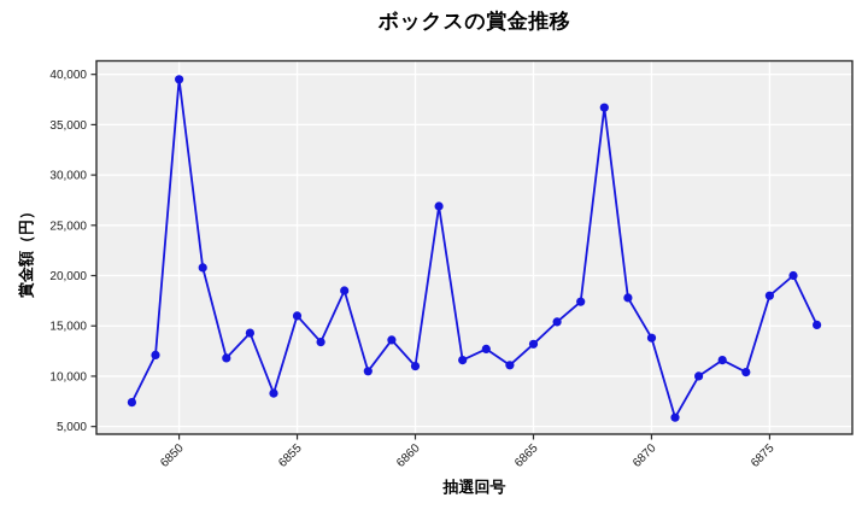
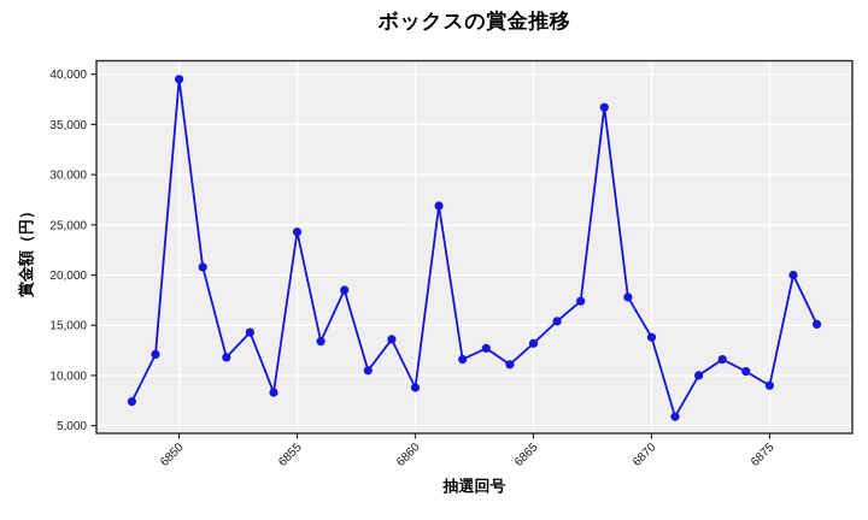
6855: 16000 -> 24000
6860: 11000 -> 9000
6875: 18000 -> 9000
